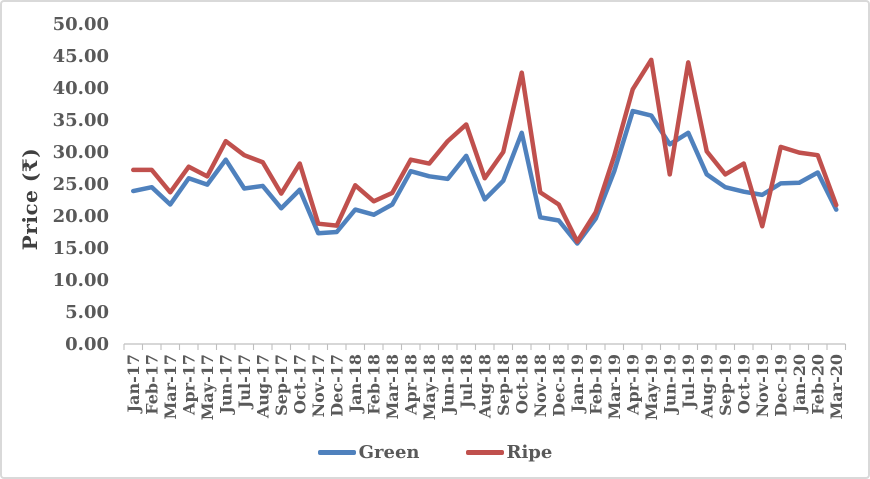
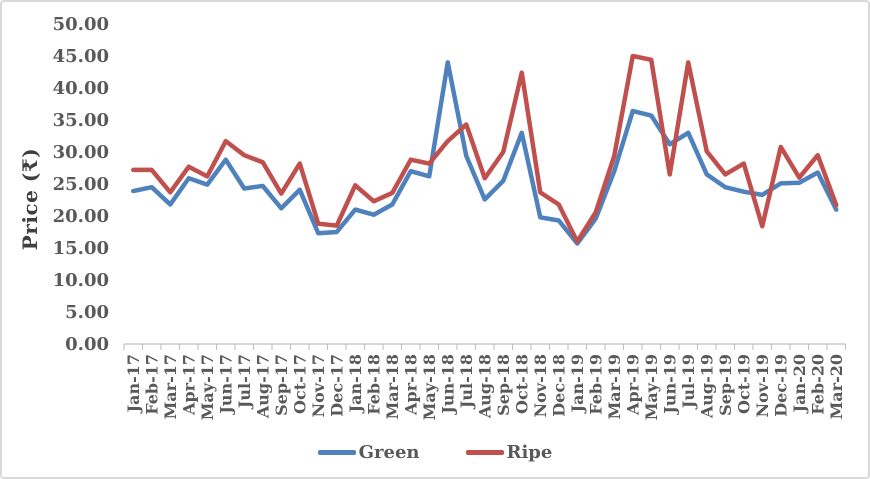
Green/Jun-18: 26 -> 44
Ripe/Apr-19: 40 -> 45
Ripe/Jan-20: 30 -> 26
